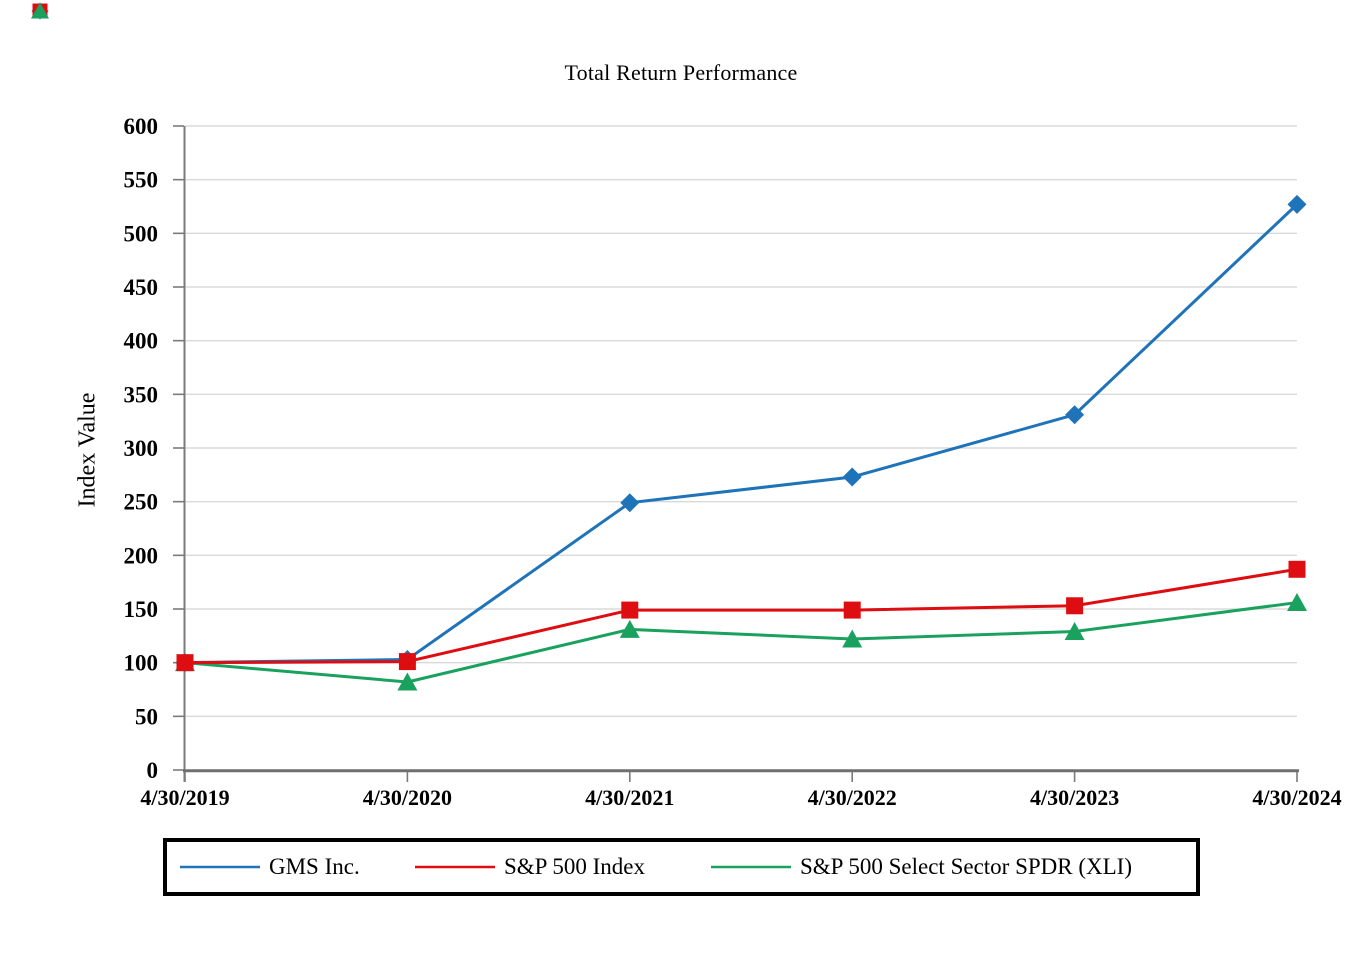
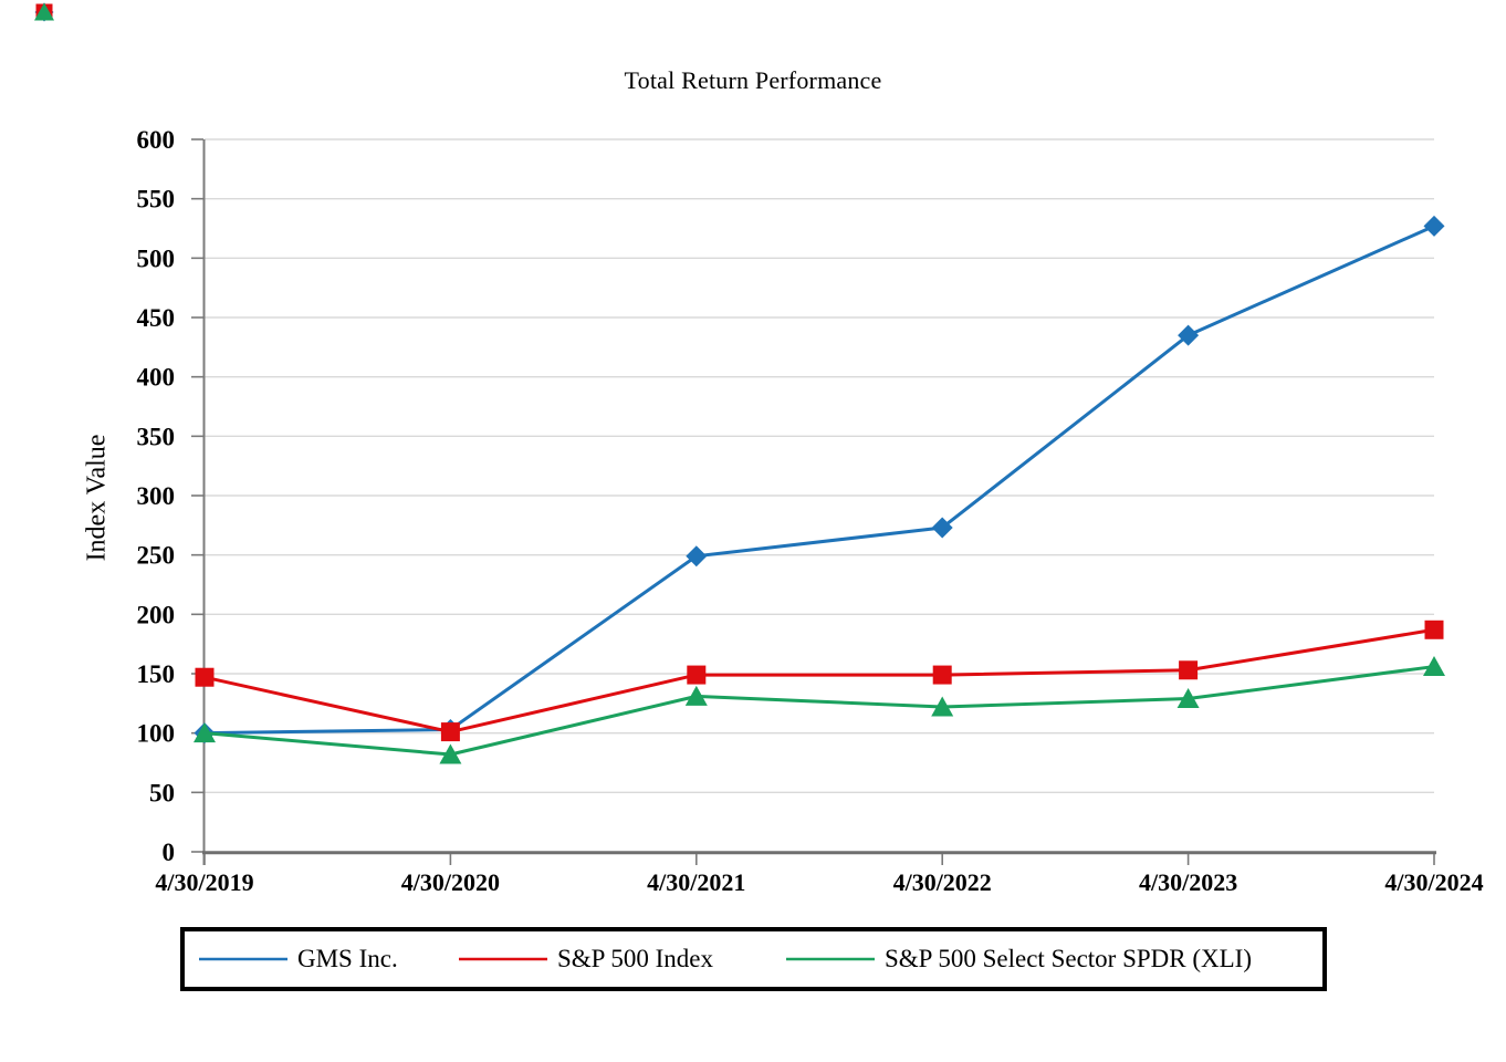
S&P 500 Index/4/30/2019: 100 -> 147
GMS Inc./4/30/2023: 331 -> 435
